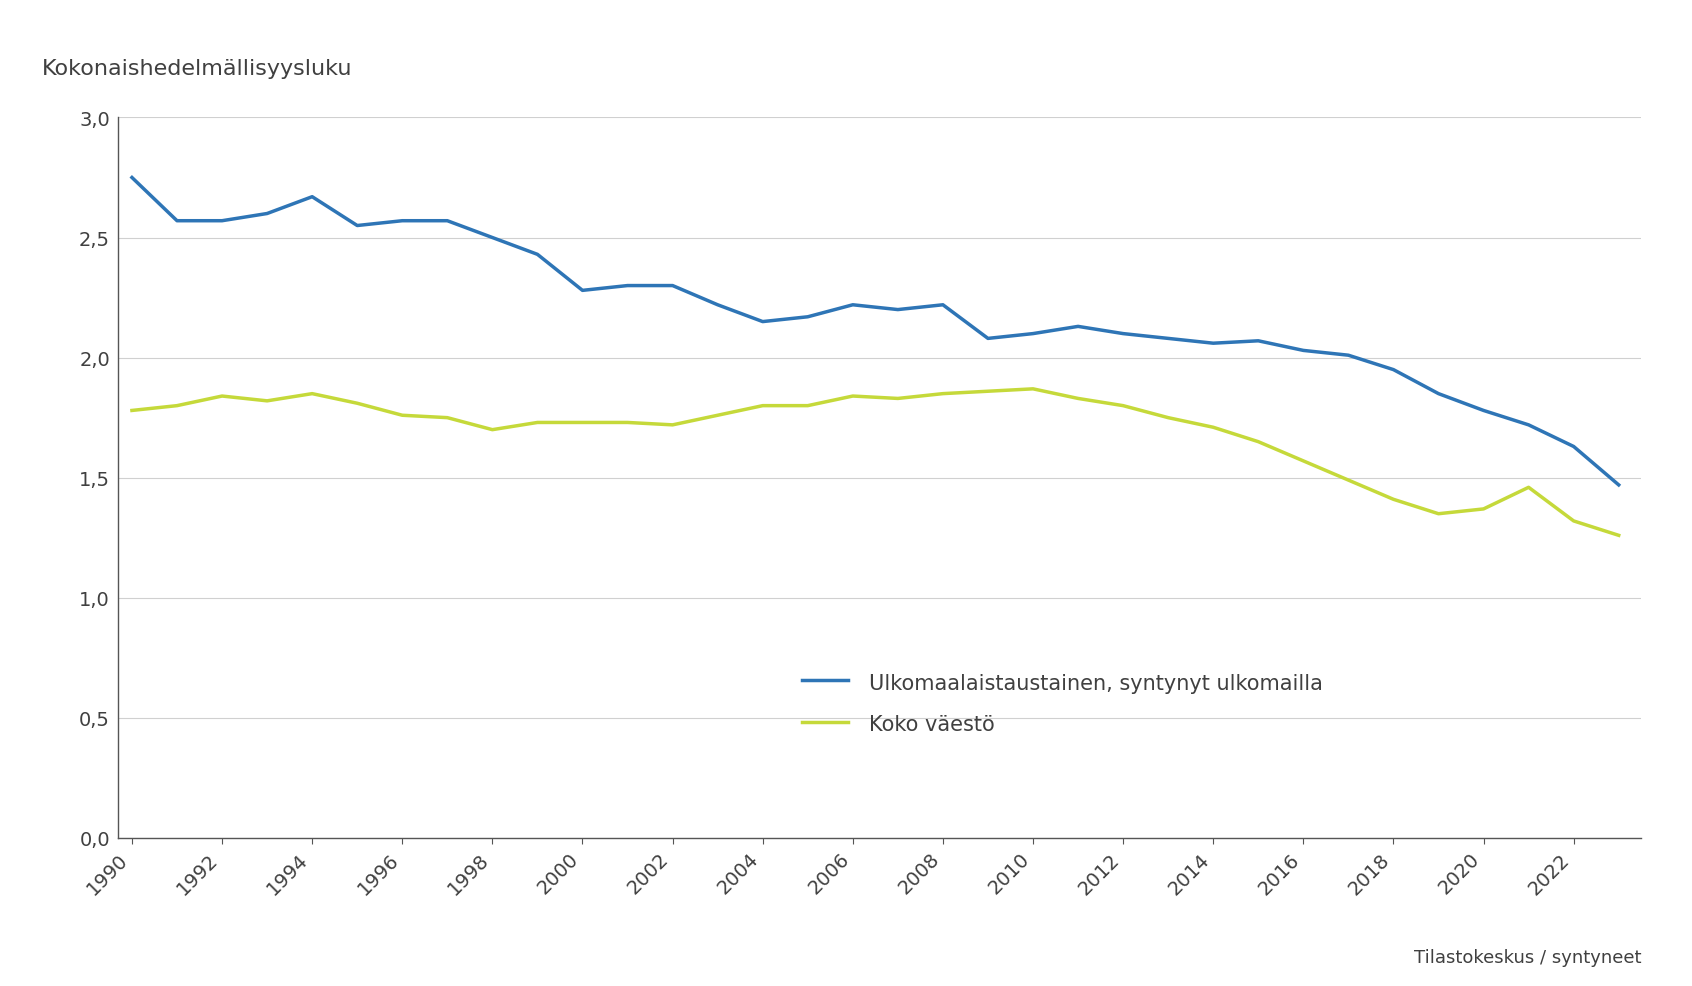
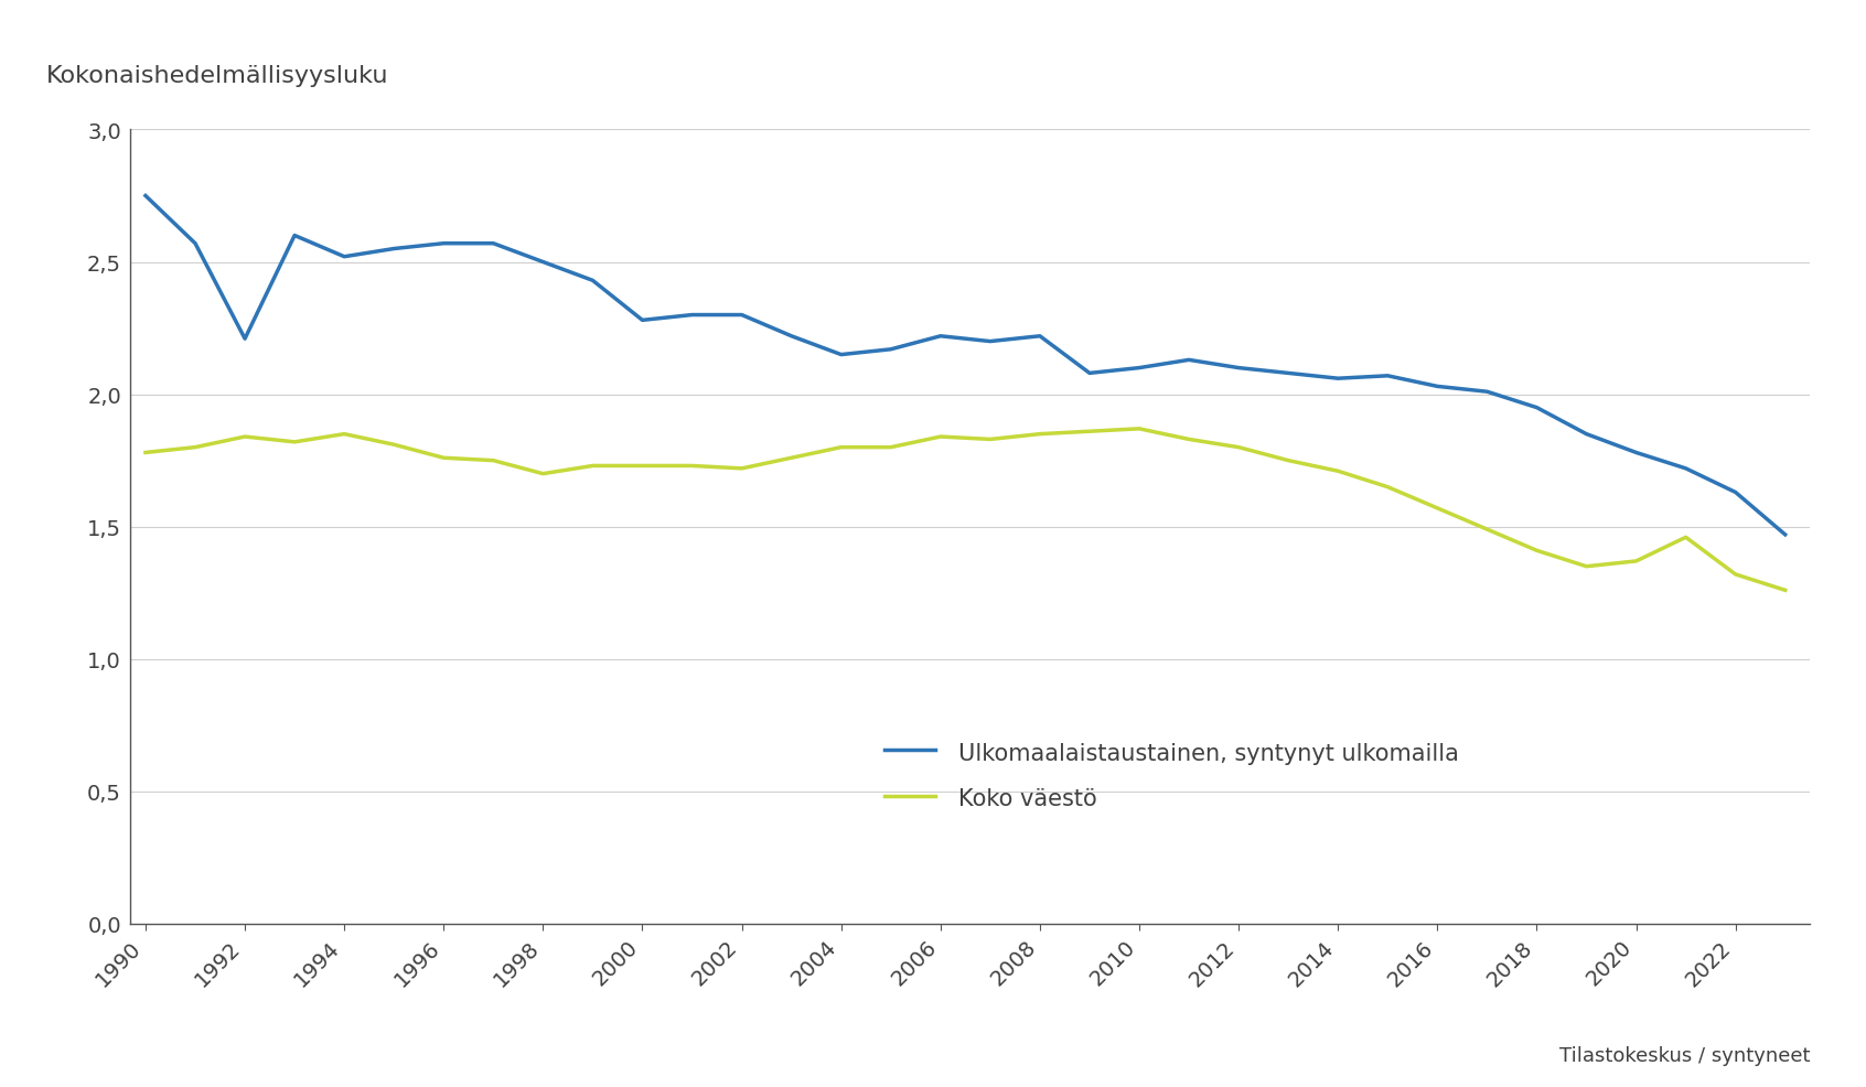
Ulkomaalaistaustainen, syntynyt ulkomailla/1992: 2,57 -> 2,21
Ulkomaalaistaustainen, syntynyt ulkomailla/1994: 2,67 -> 2,52
